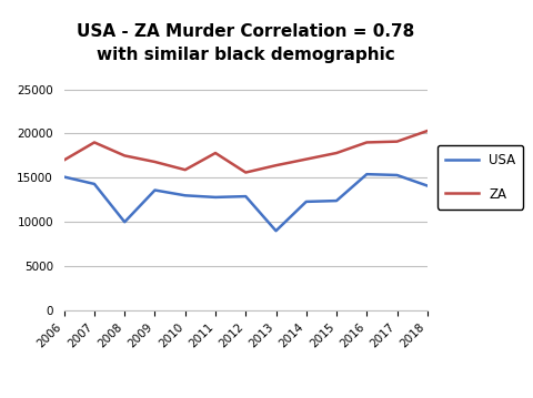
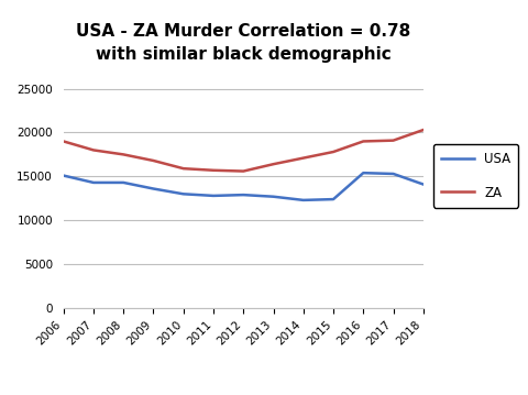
ZA/2006: 17000 -> 19000
ZA/2007: 19000 -> 18000
USA/2008: 10000 -> 14300
ZA/2011: 17800 -> 15700
USA/2013: 9000 -> 12700
